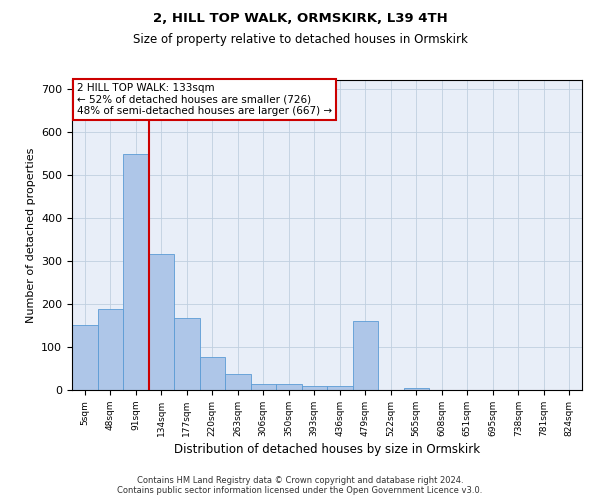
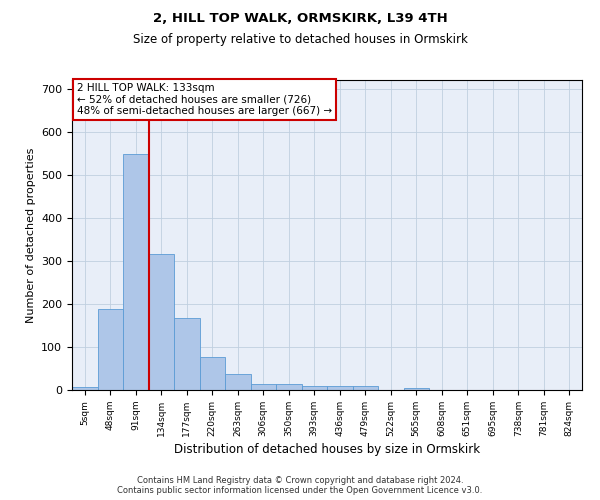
5sqm: 150 -> 8
479sqm: 160 -> 10
